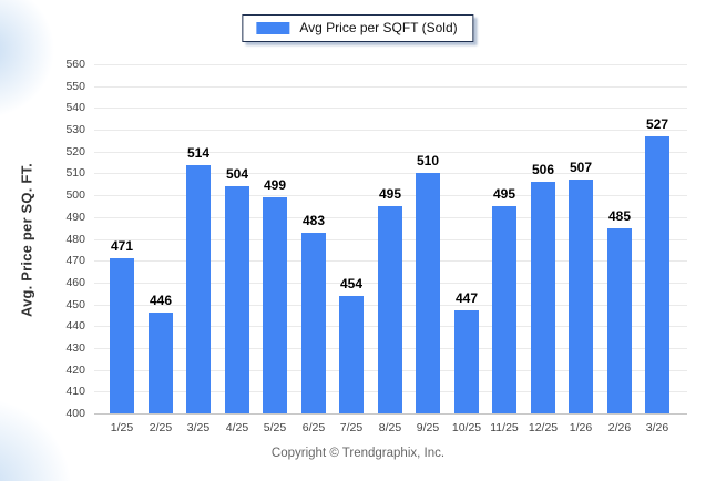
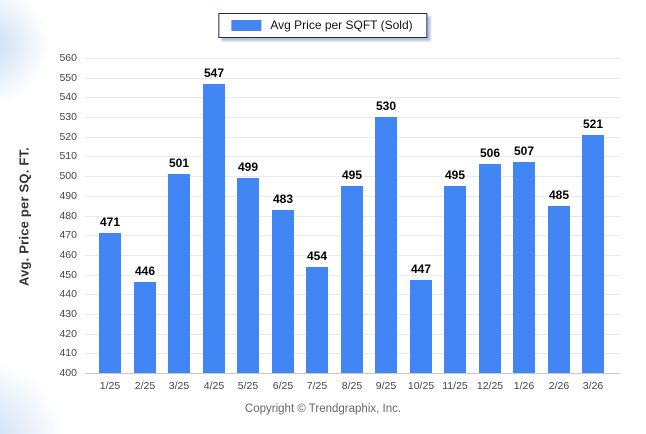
3/25: 514 -> 501
4/25: 504 -> 547
9/25: 510 -> 530
3/26: 527 -> 521
